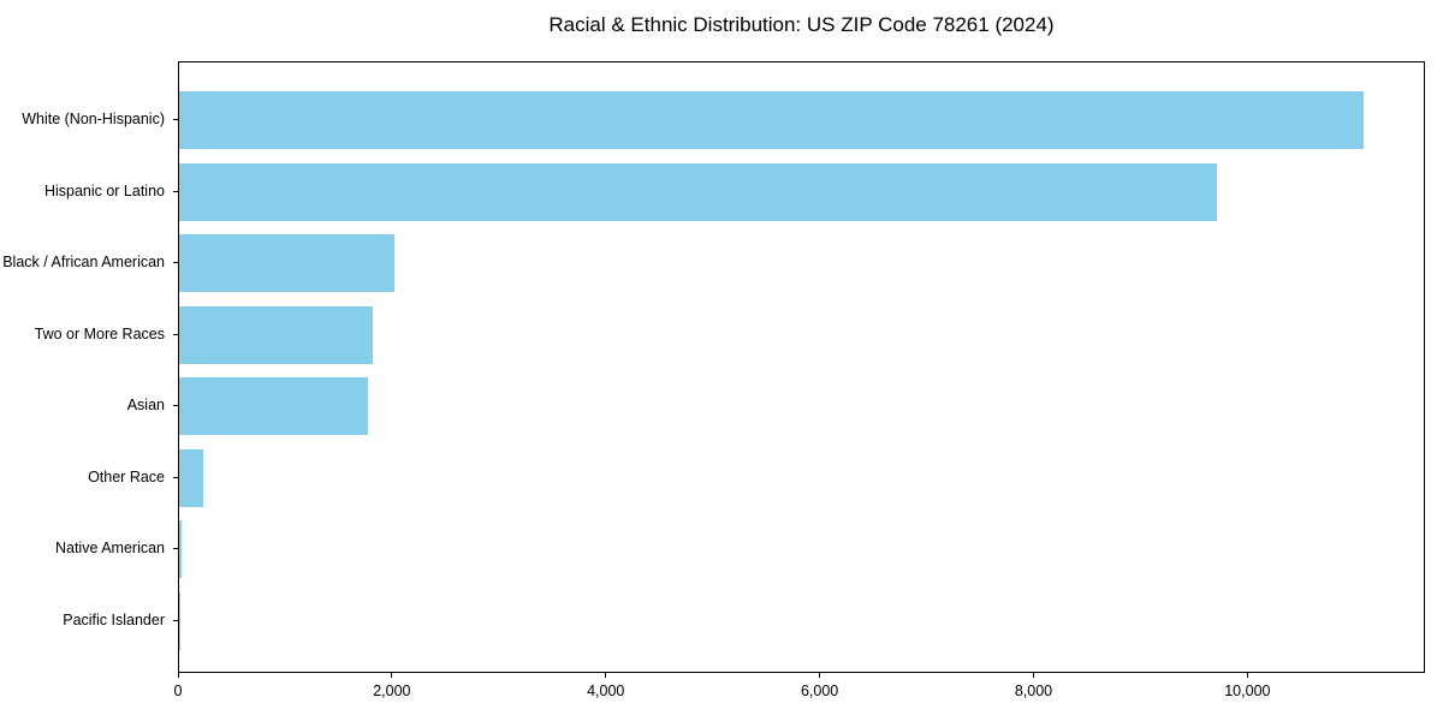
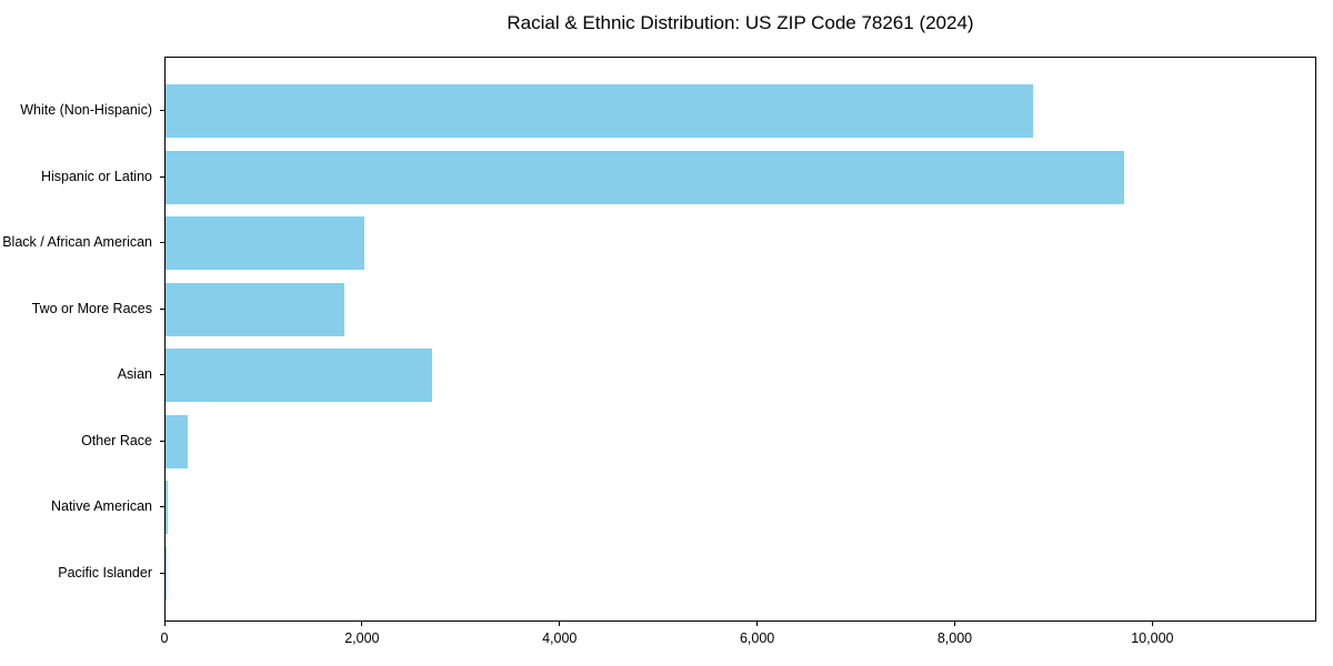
White (Non-Hispanic): 11100 -> 8800
Asian: 1800 -> 2700
